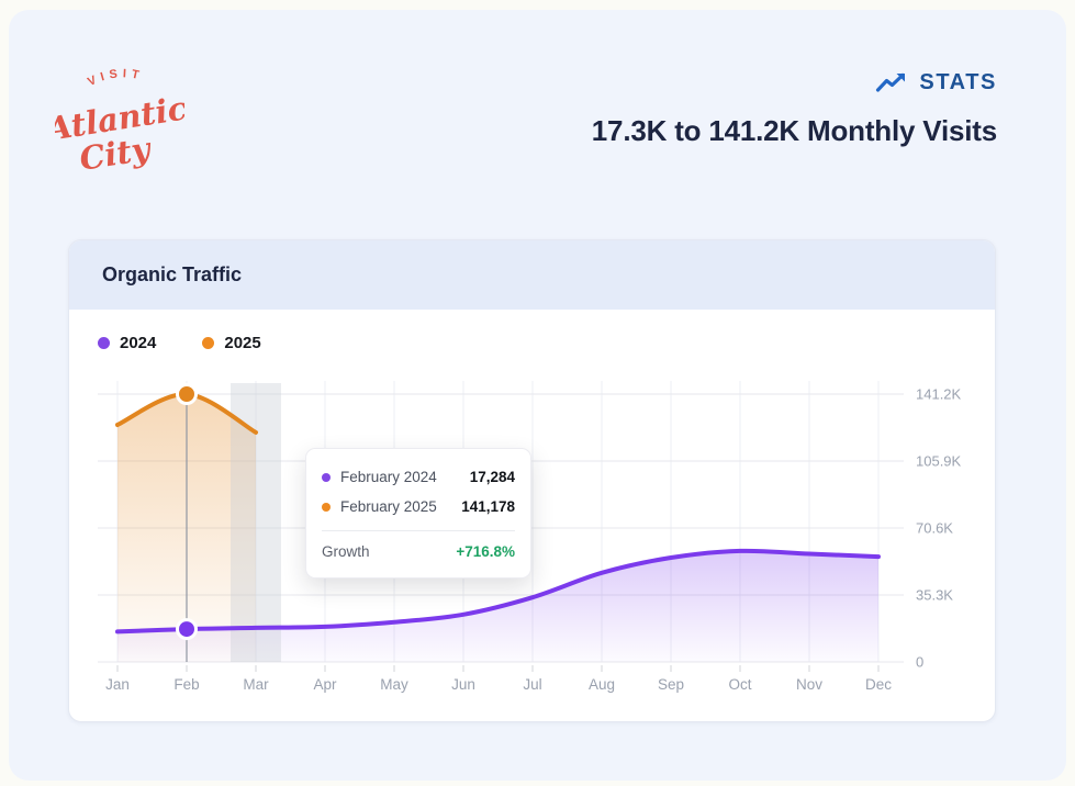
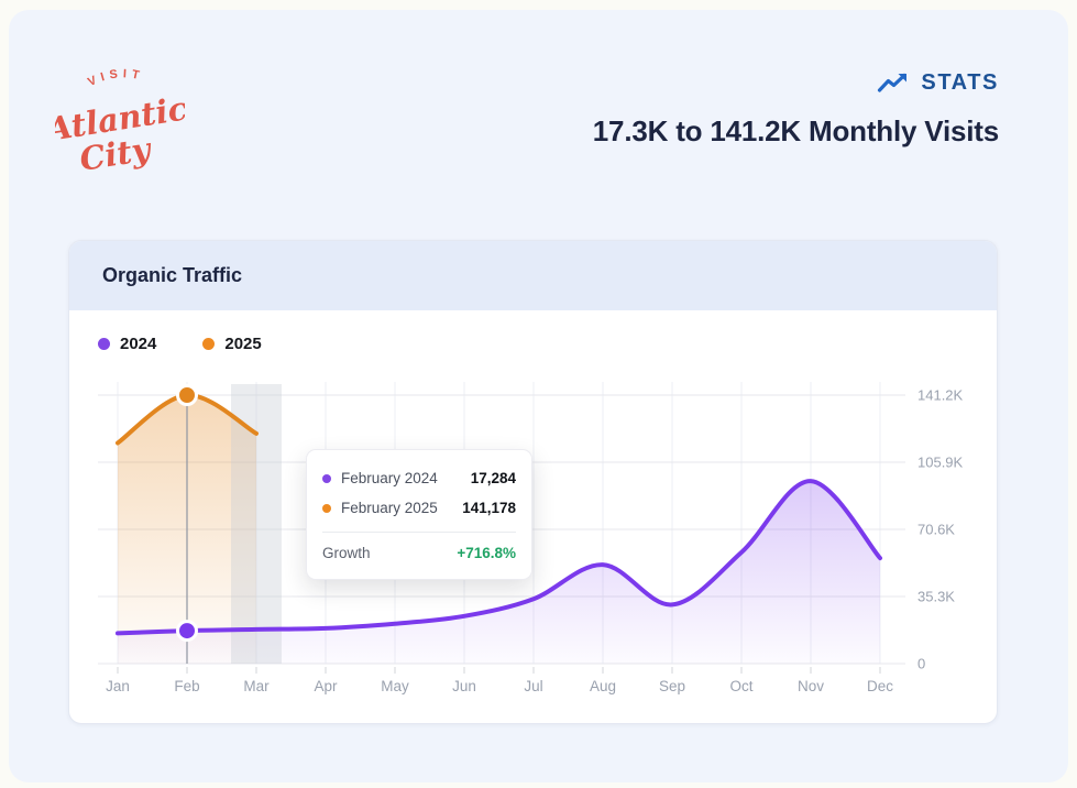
2025/Jan: 125K -> 116K
2024/Aug: 47K -> 52K
2024/Sep: 55K -> 31K
2024/Nov: 57K -> 96K
